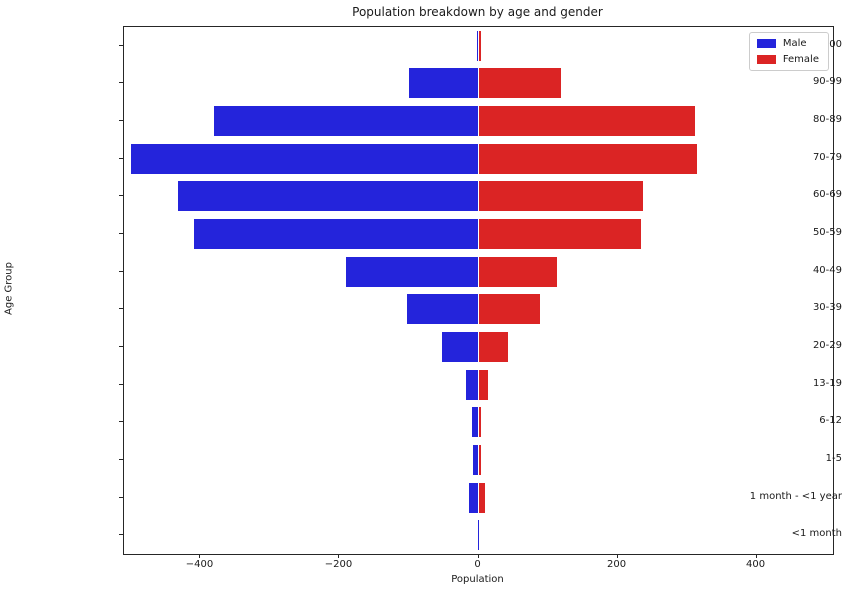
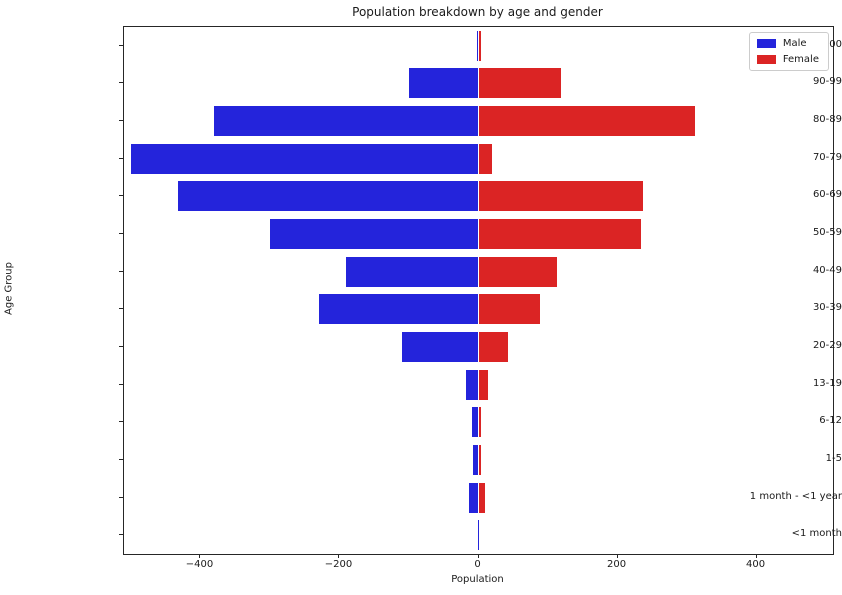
Female/70-79: 310 -> 20
Male/50-59: -410 -> -300
Male/30-39: -100 -> -230
Male/20-29: -50 -> -110
